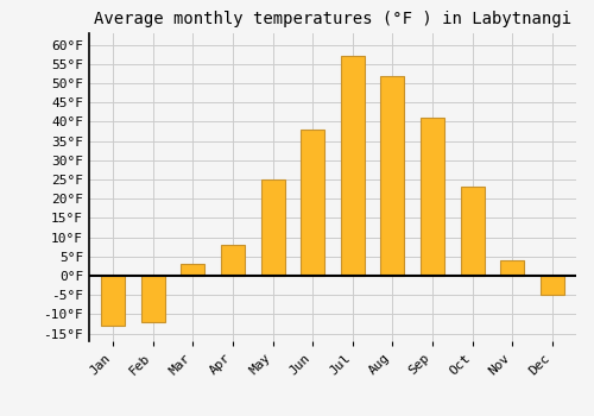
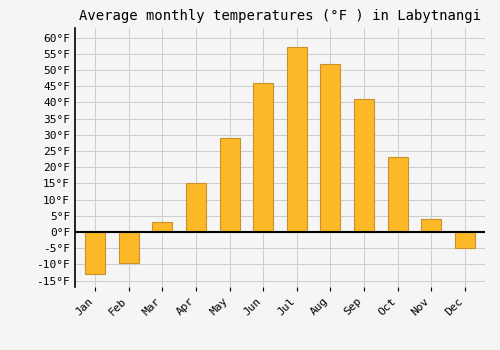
Feb: -12.0°F -> -9.5°F
Apr: 8.0°F -> 15.0°F
May: 25.0°F -> 29.0°F
Jun: 38.0°F -> 46.0°F
